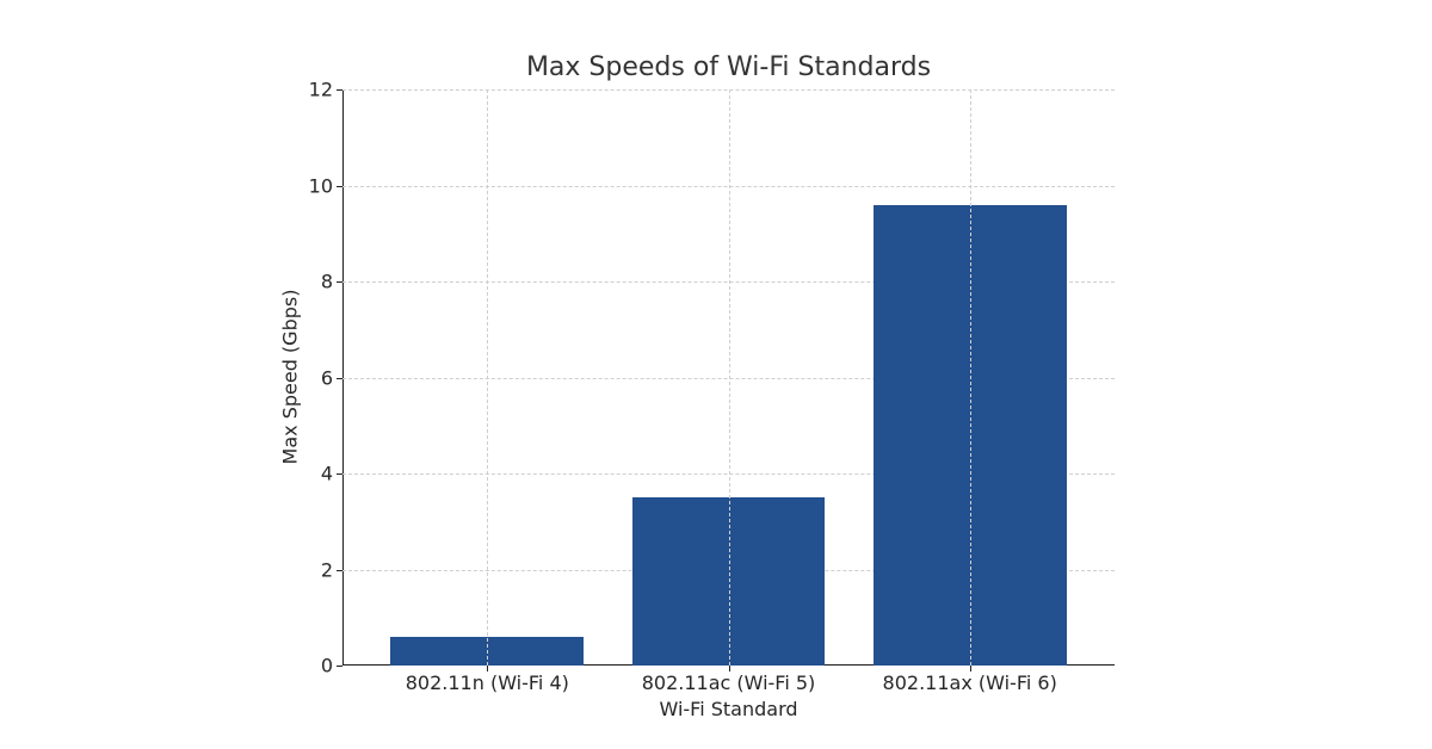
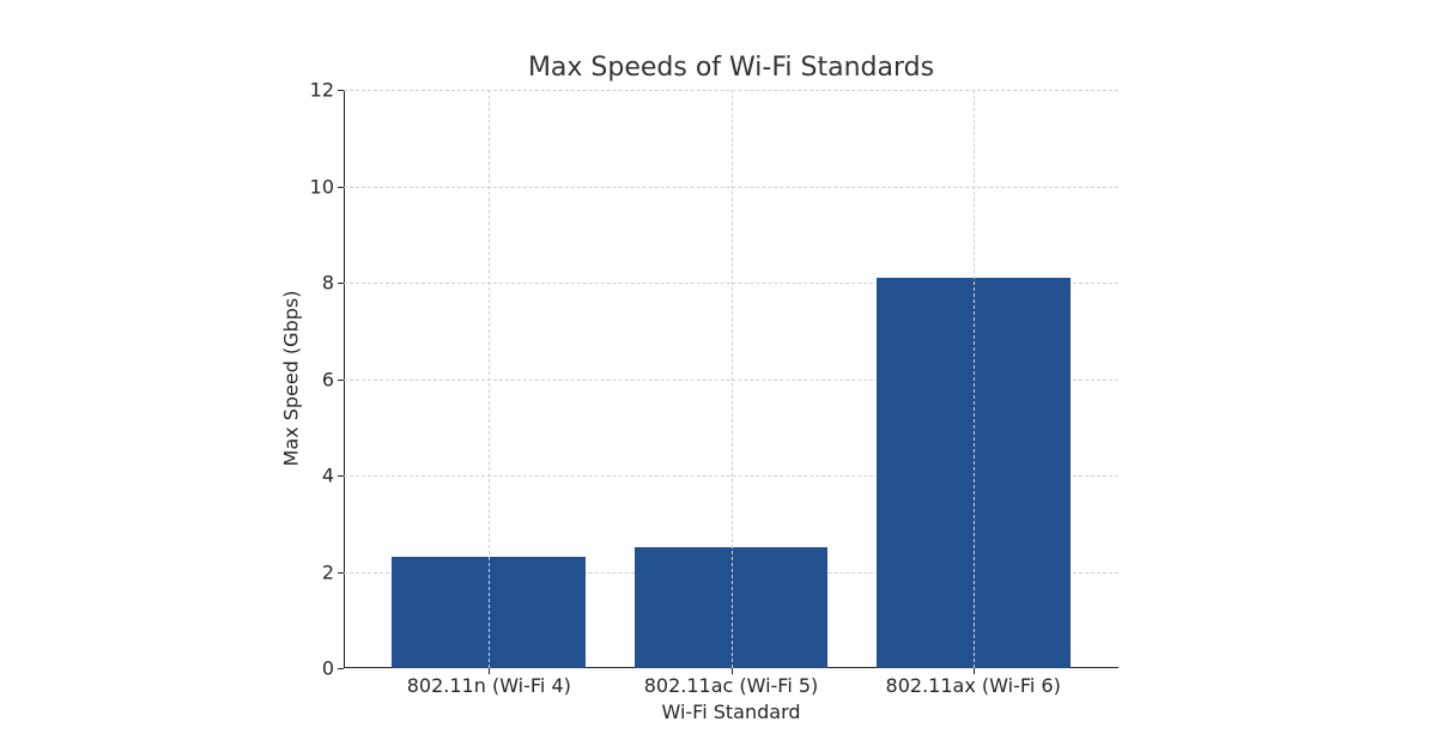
802.11n (Wi-Fi 4): 0.6 -> 2.3
802.11ac (Wi-Fi 5): 3.5 -> 2.5
802.11ax (Wi-Fi 6): 9.6 -> 8.1
